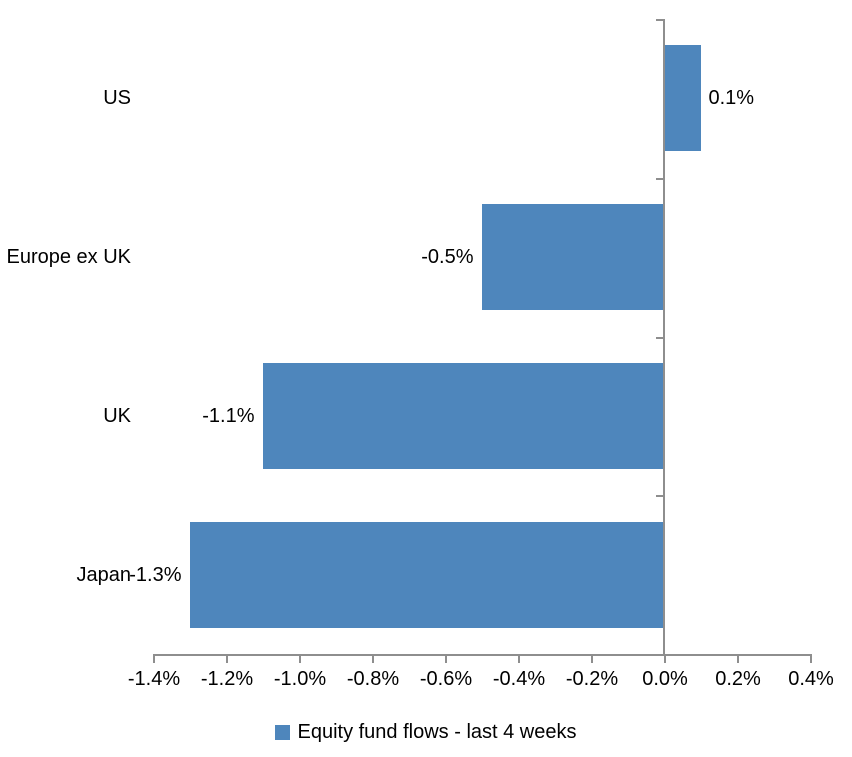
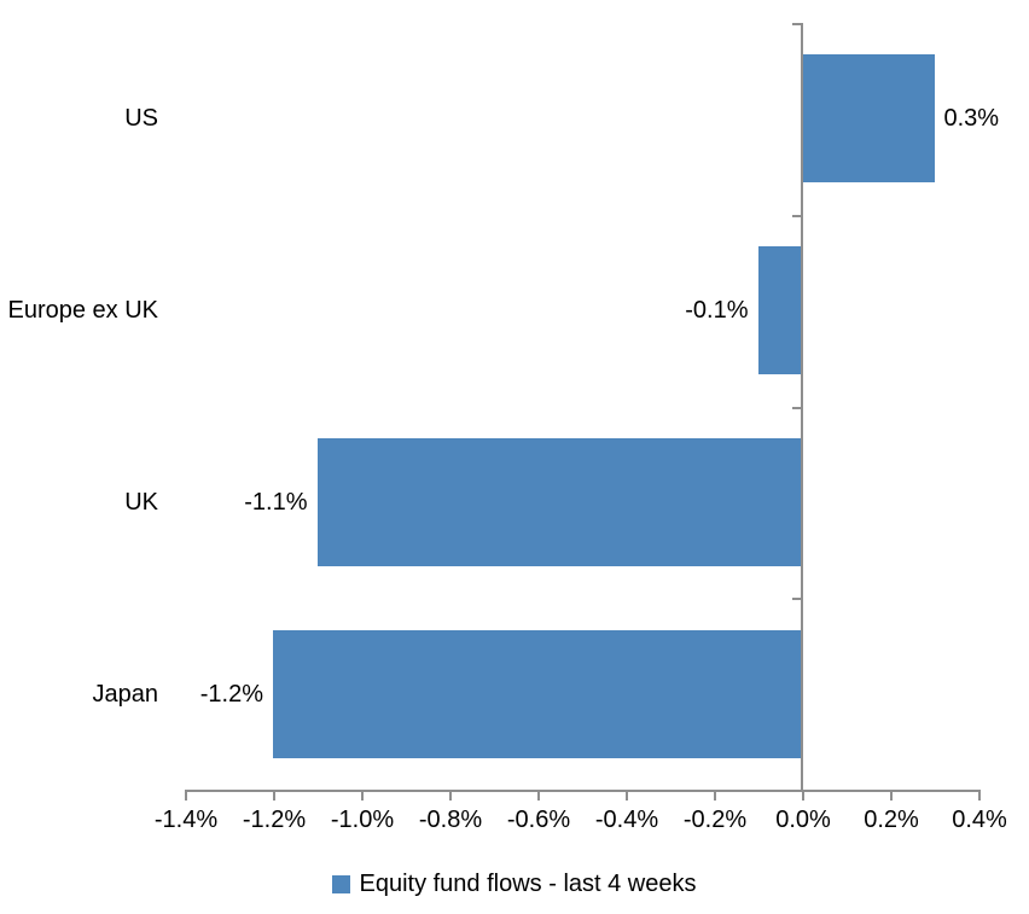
US: 0.1% -> 0.3%
Europe ex UK: -0.5% -> -0.1%
Japan: -1.3% -> -1.2%
